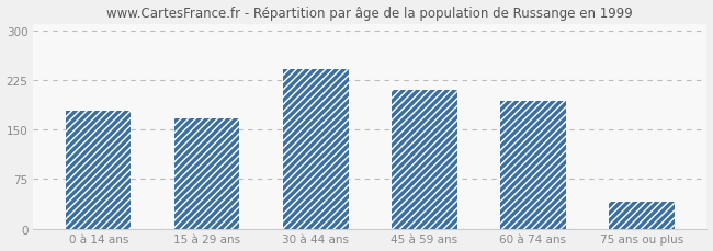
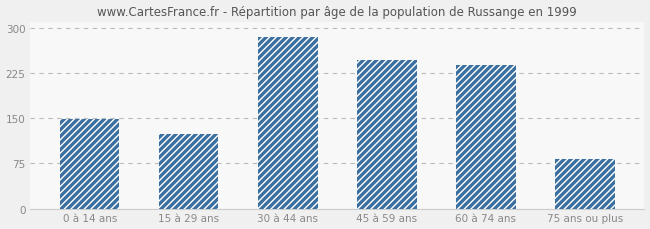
0 à 14 ans: 178 -> 148
15 à 29 ans: 166 -> 124
30 à 44 ans: 242 -> 284
45 à 59 ans: 210 -> 246
60 à 74 ans: 193 -> 238
75 ans ou plus: 40 -> 82
